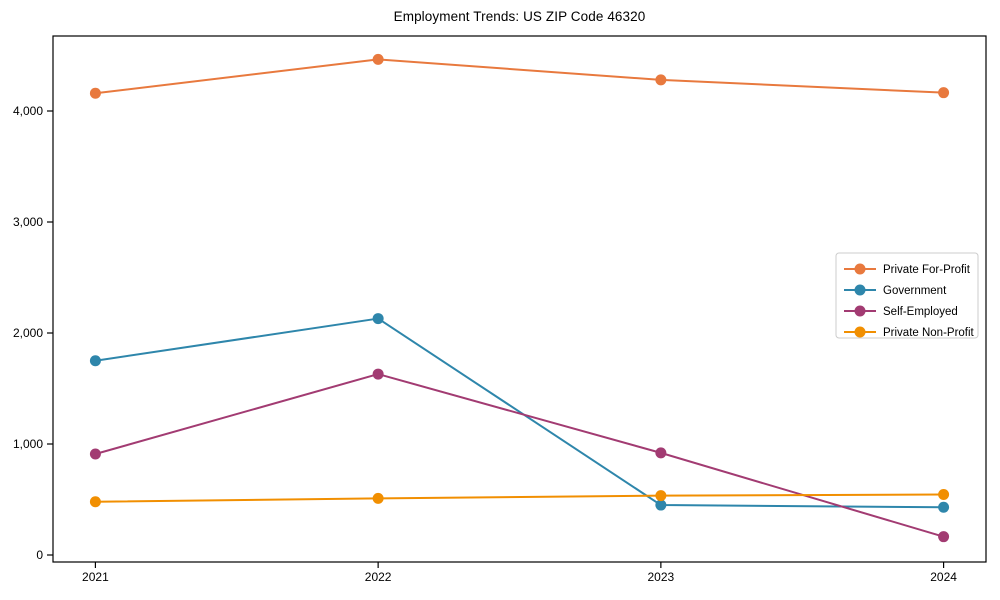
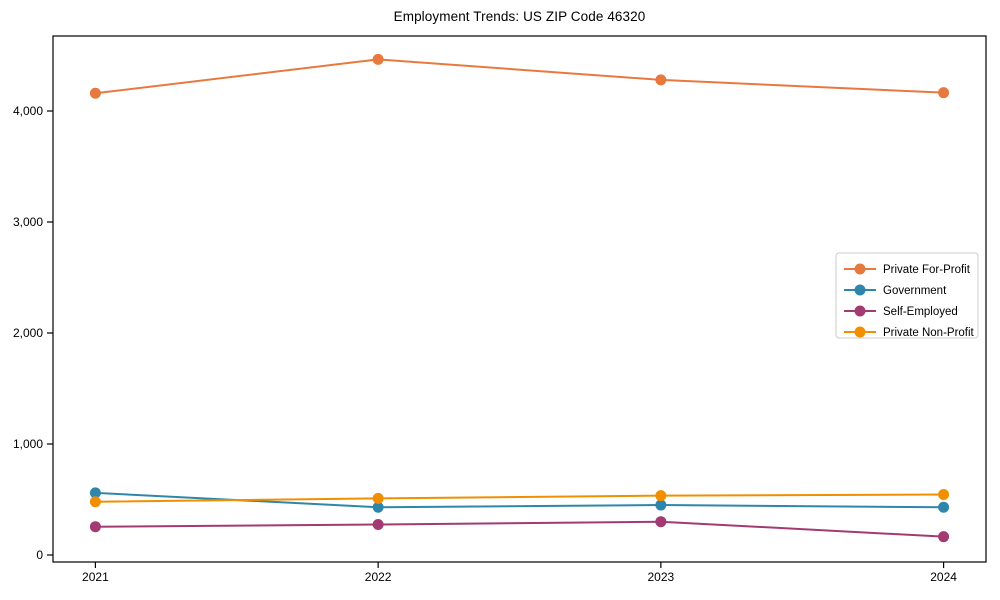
Government/2021: 1750 -> 560
Self-Employed/2021: 910 -> 260
Government/2022: 2130 -> 430
Self-Employed/2022: 1630 -> 280
Self-Employed/2023: 920 -> 300
